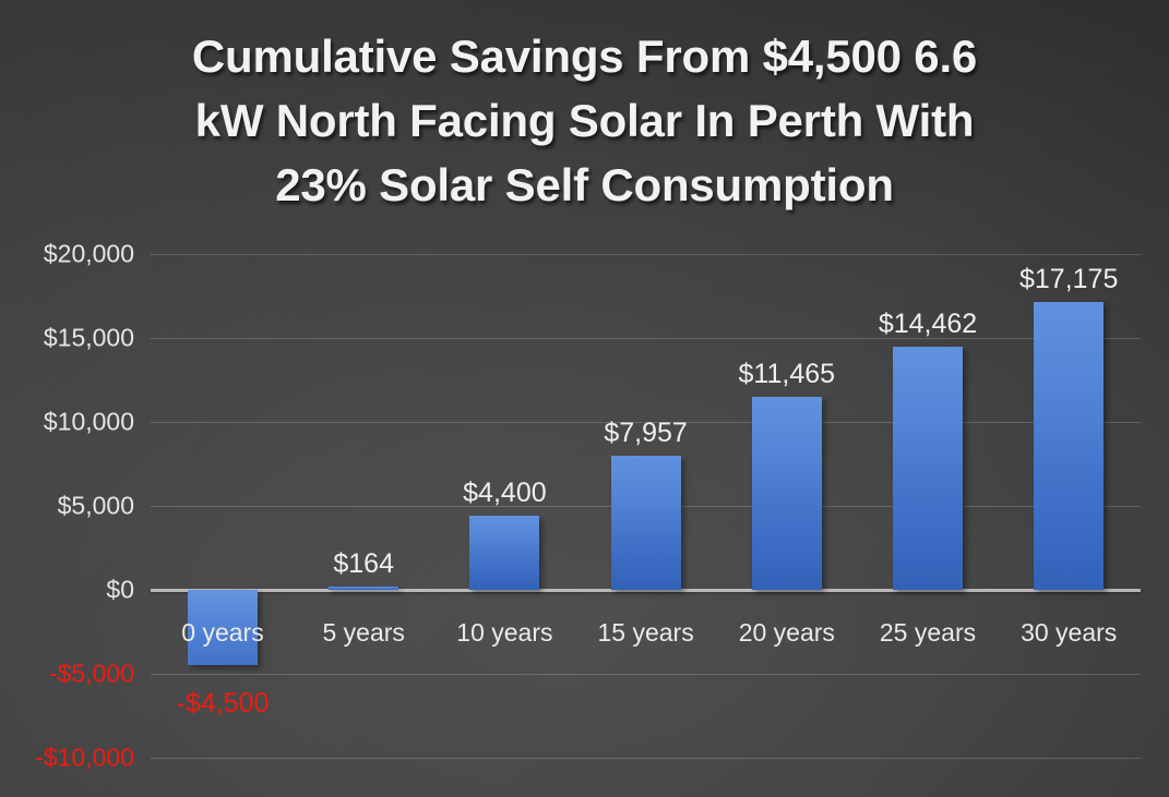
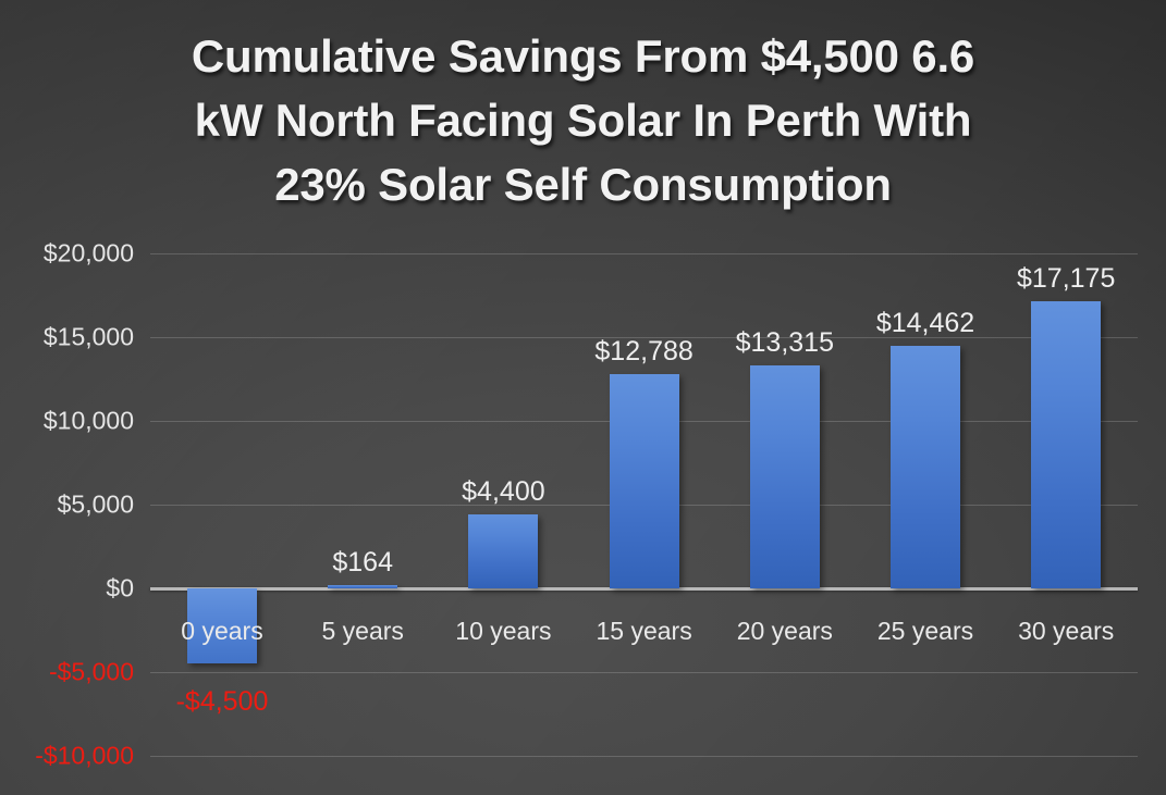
15 years: $7,957 -> $12,788
20 years: $11,465 -> $13,315
